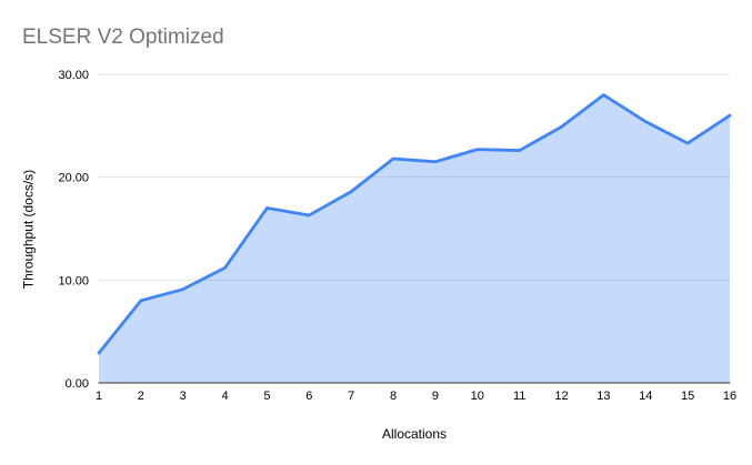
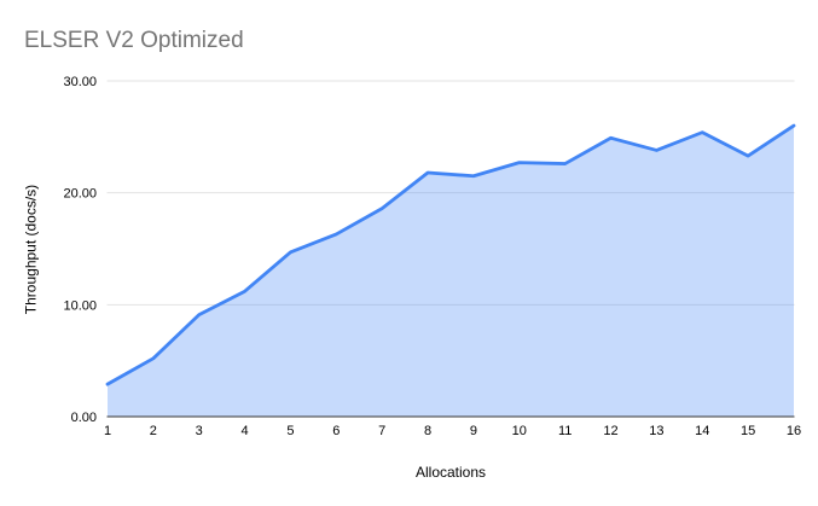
2: 8 -> 5
5: 17 -> 15
13: 28 -> 24
